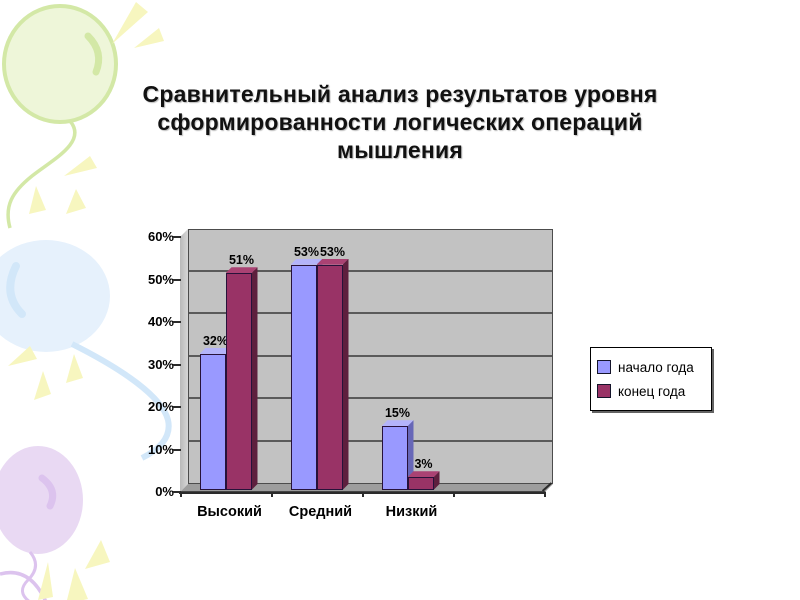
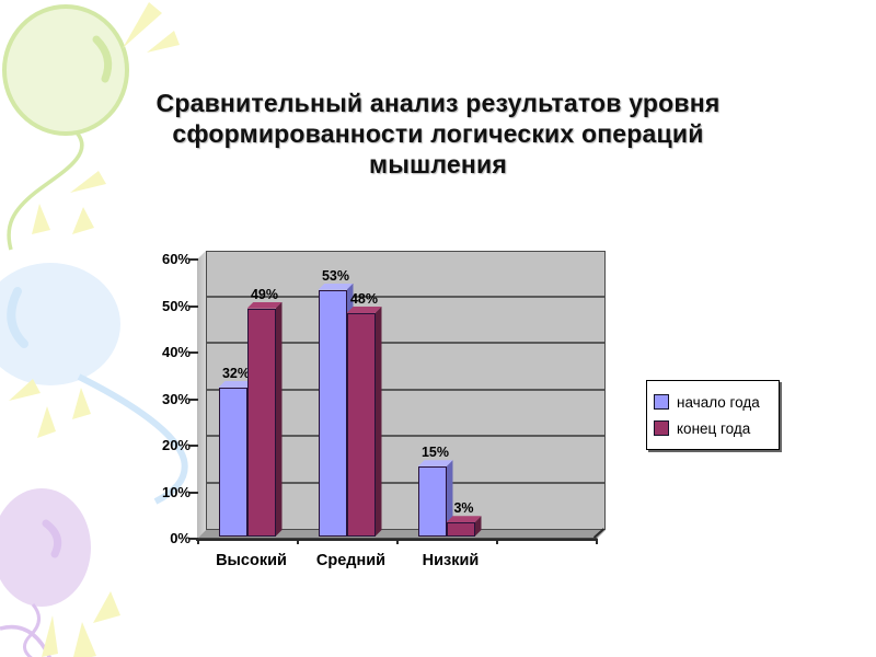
конец года/Высокий: 51% -> 49%
конец года/Средний: 53% -> 48%
